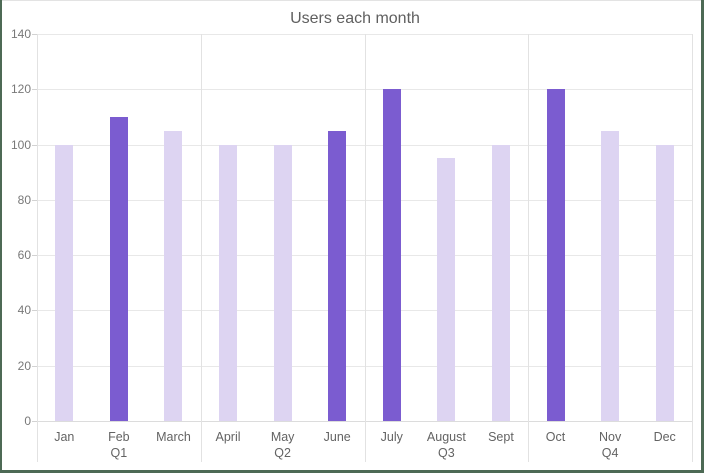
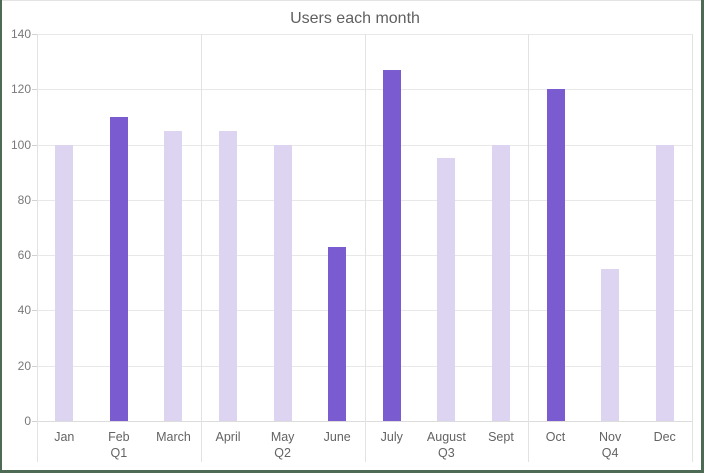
April: 100 -> 105
June: 105 -> 63
July: 120 -> 127
Nov: 105 -> 55
